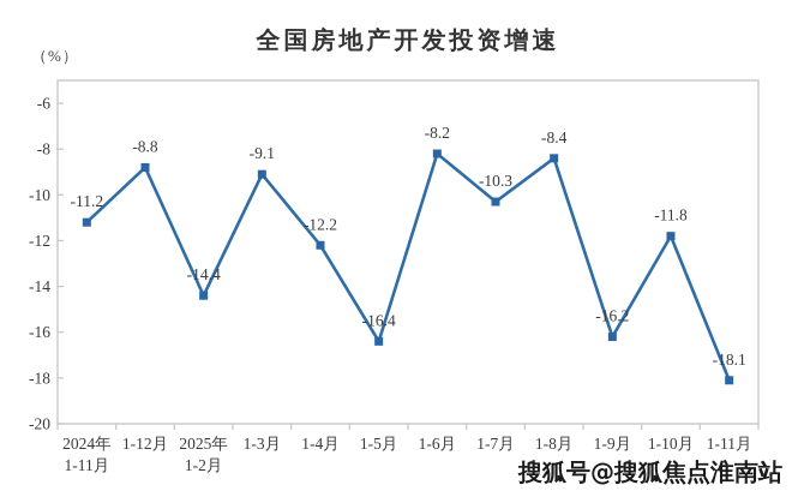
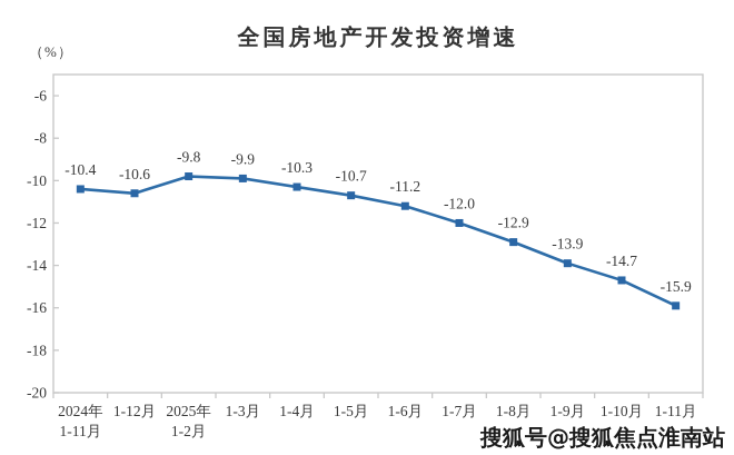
2024年 1-11月: -11.2 -> -10.4
1-12月: -8.8 -> -10.6
2025年 1-2月: -14.4 -> -9.8
1-3月: -9.1 -> -9.9
1-4月: -12.2 -> -10.3
1-5月: -16.4 -> -10.7
1-6月: -8.2 -> -11.2
1-7月: -10.3 -> -12.0
1-8月: -8.4 -> -12.9
1-9月: -16.2 -> -13.9
1-10月: -11.8 -> -14.7
1-11月: -18.1 -> -15.9
